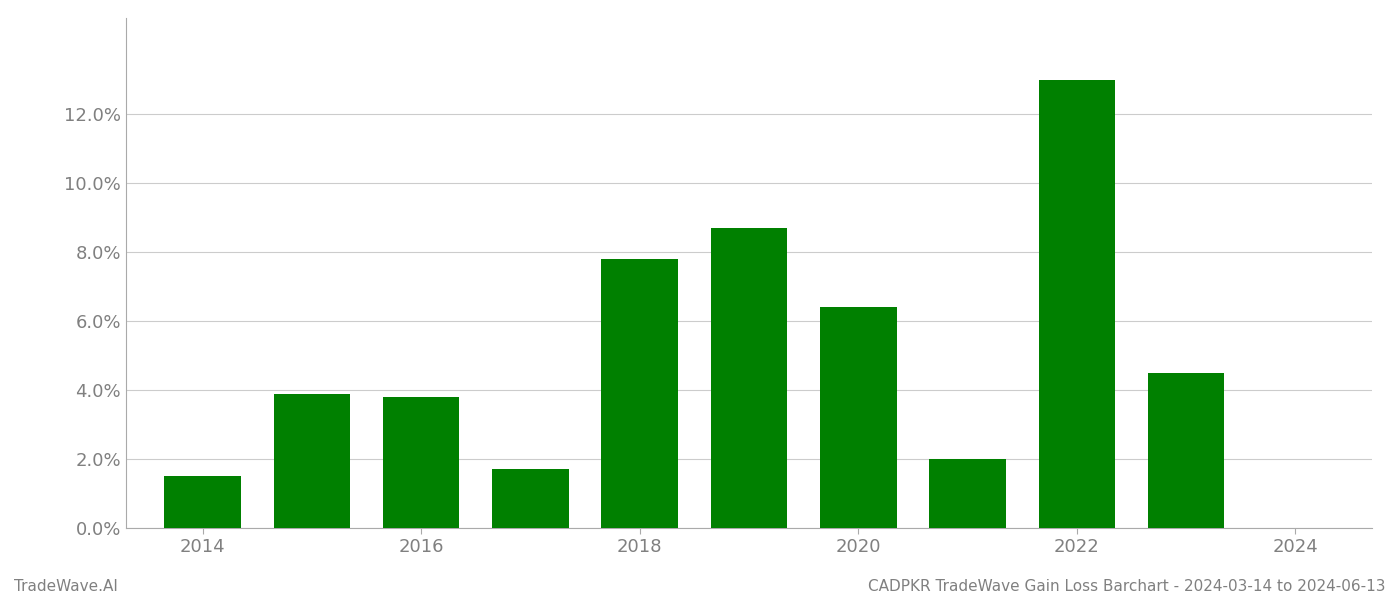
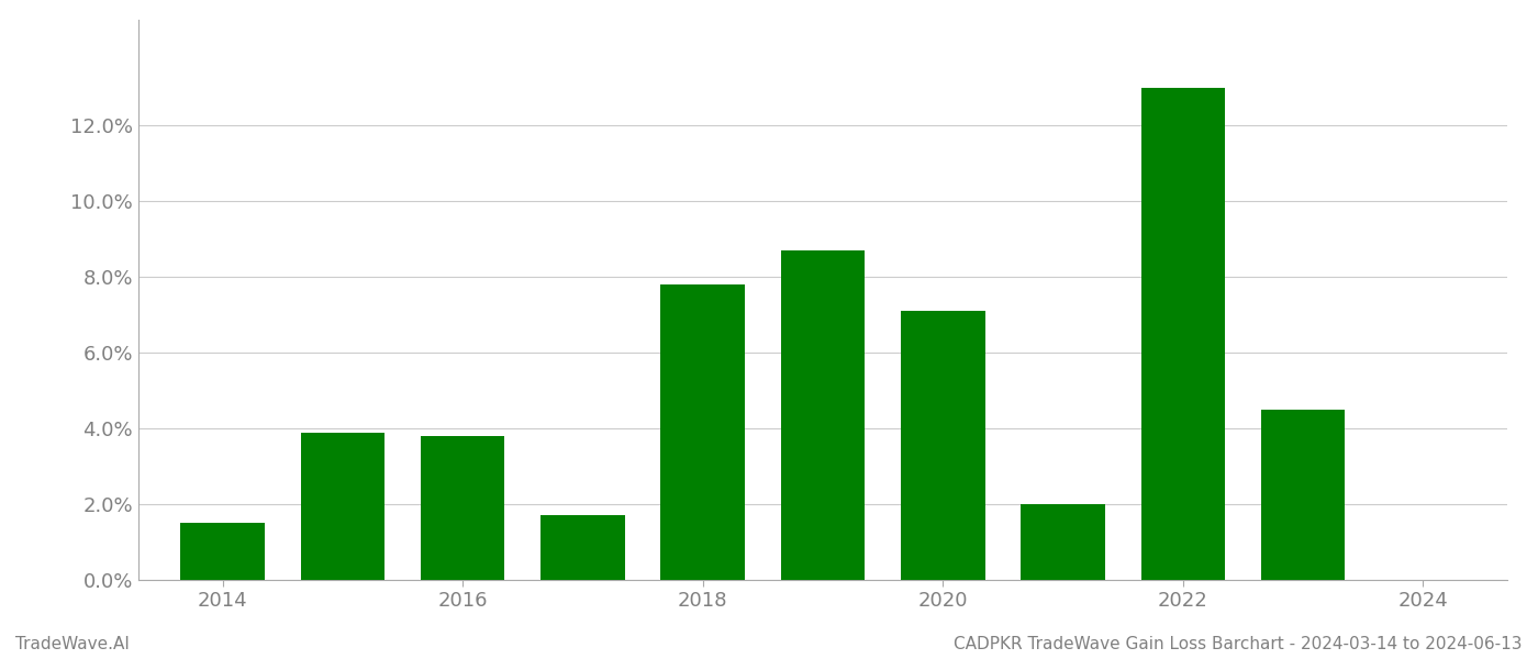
2020: 6.4% -> 7.1%
